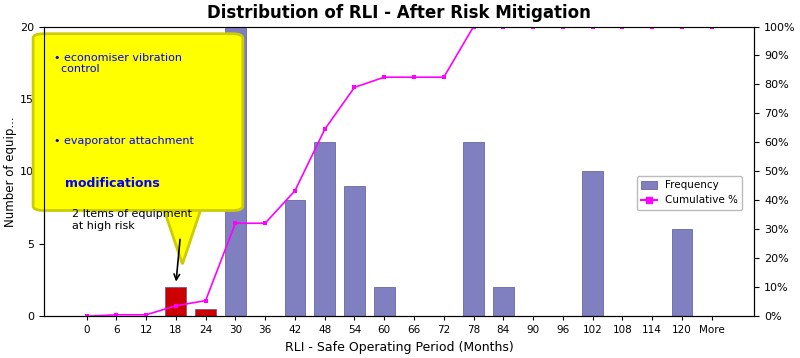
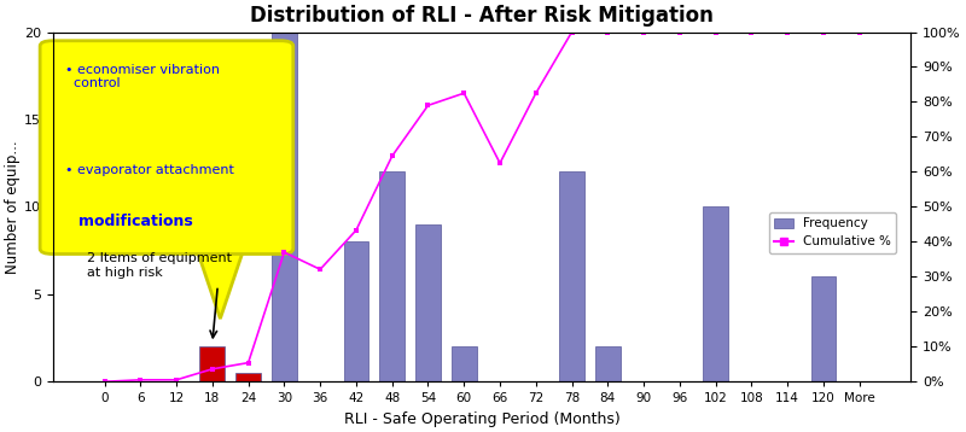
Cumulative %/30: 32.1% -> 37.0%
Cumulative %/66: 82.5% -> 62.5%
